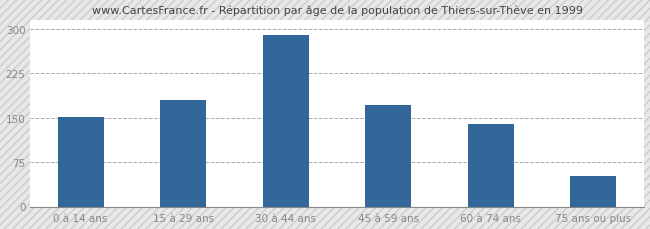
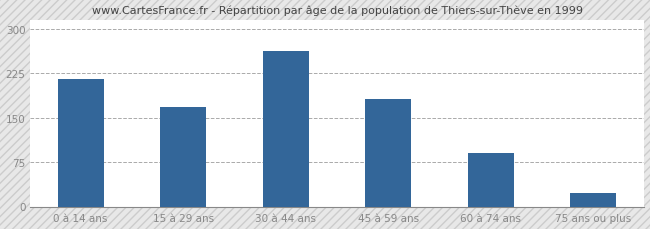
0 à 14 ans: 152 -> 215
15 à 29 ans: 180 -> 168
30 à 44 ans: 290 -> 263
45 à 59 ans: 172 -> 182
60 à 74 ans: 140 -> 91
75 ans ou plus: 52 -> 23
